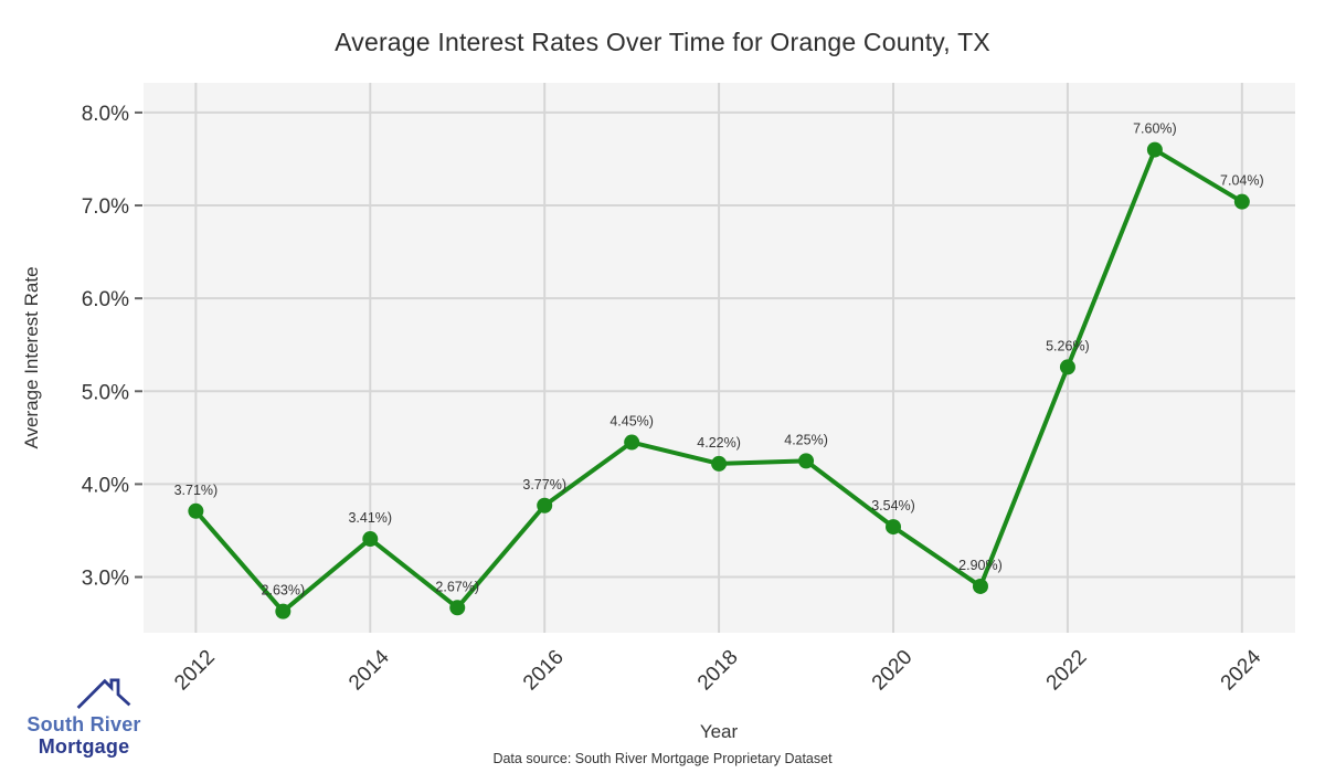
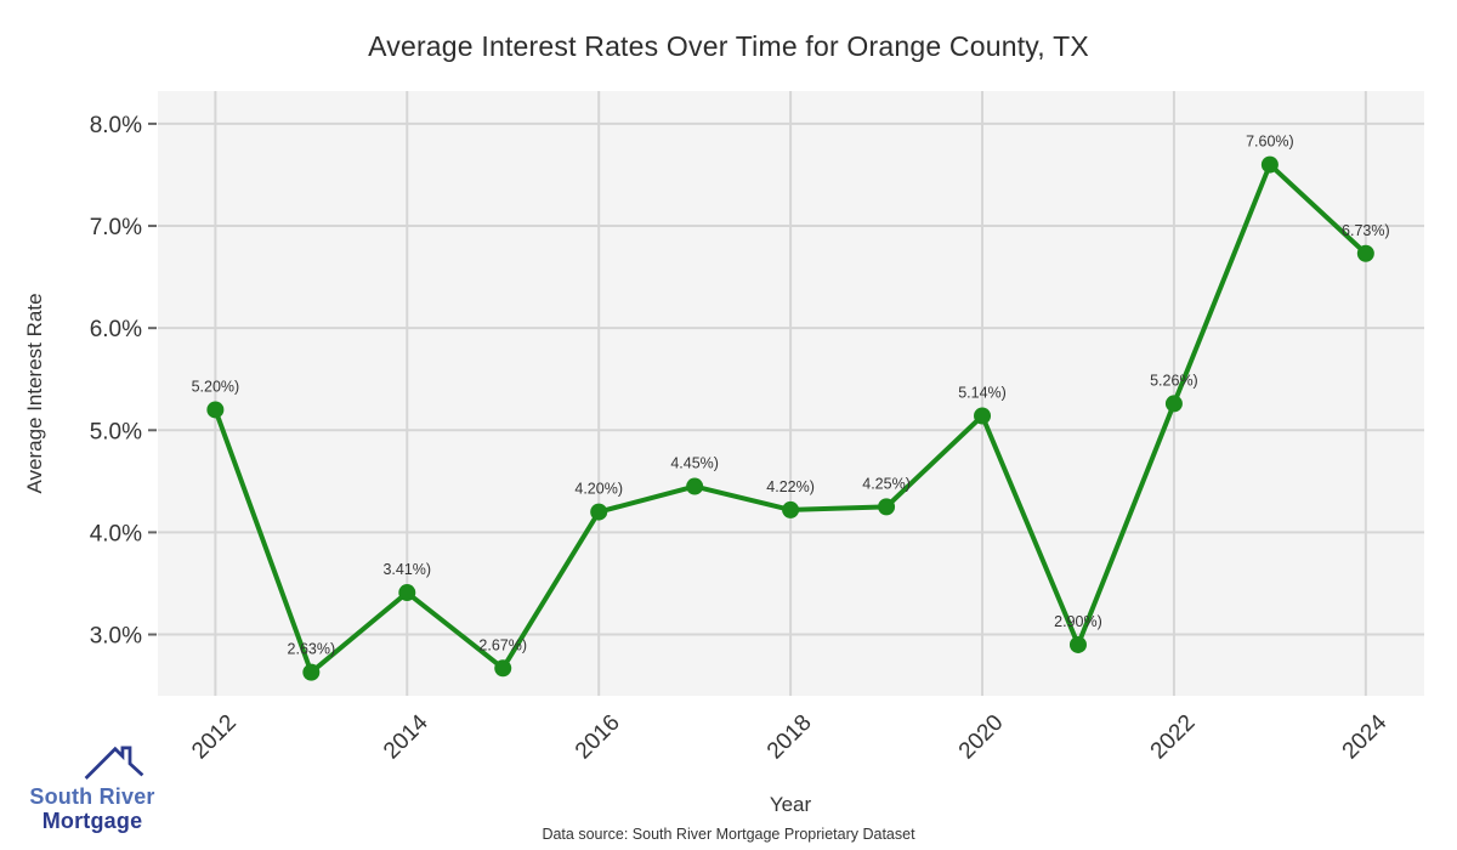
2012: 3.71% -> 5.20%
2016: 3.77% -> 4.20%
2020: 3.54% -> 5.14%
2024: 7.04% -> 6.73%
